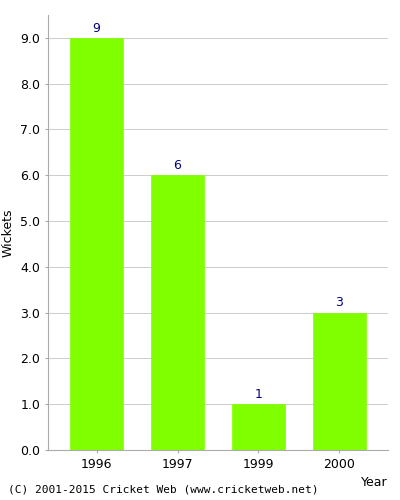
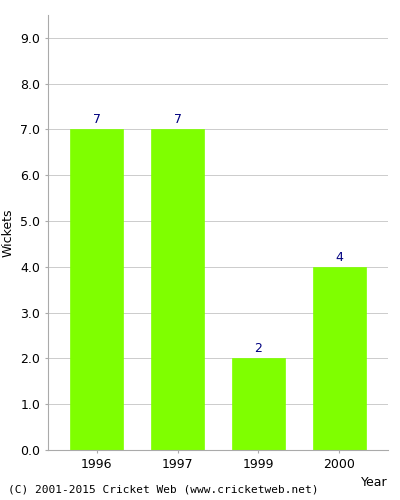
1996: 9 -> 7
1997: 6 -> 7
1999: 1 -> 2
2000: 3 -> 4
